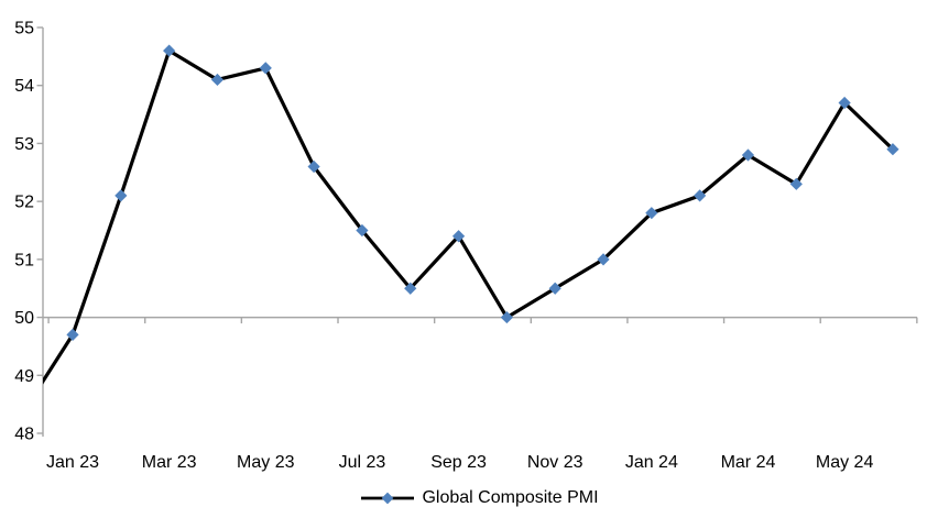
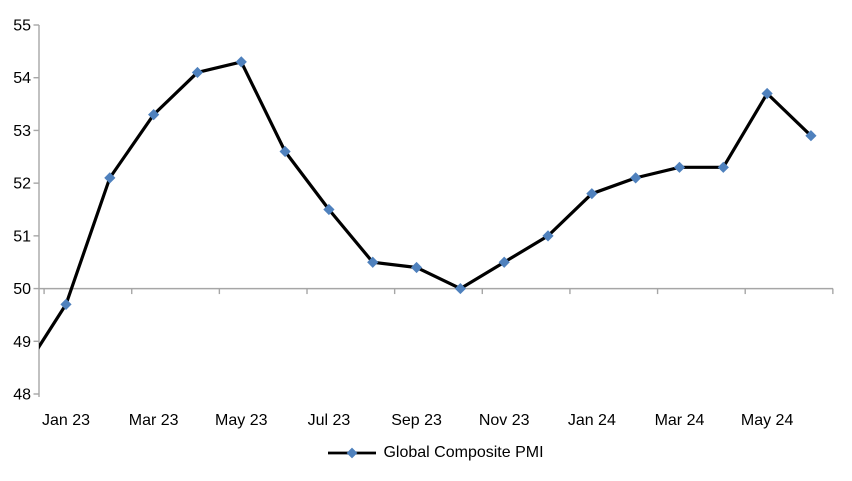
Mar 23: 54.6 -> 53.3
Sep 23: 51.4 -> 50.4
Mar 24: 52.8 -> 52.3
